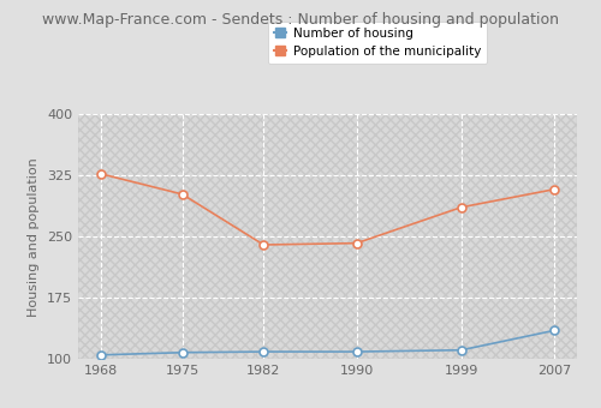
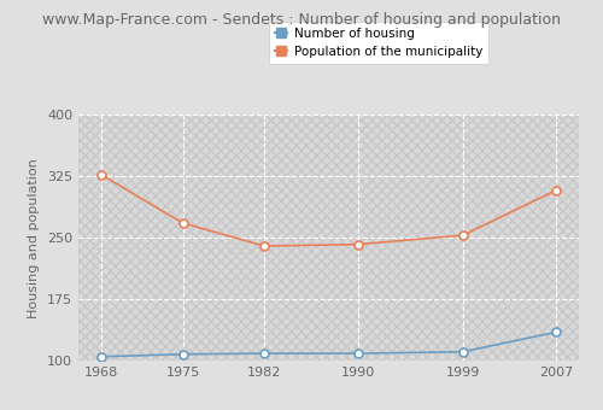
Population of the municipality/1975: 302 -> 268
Population of the municipality/1999: 286 -> 253
